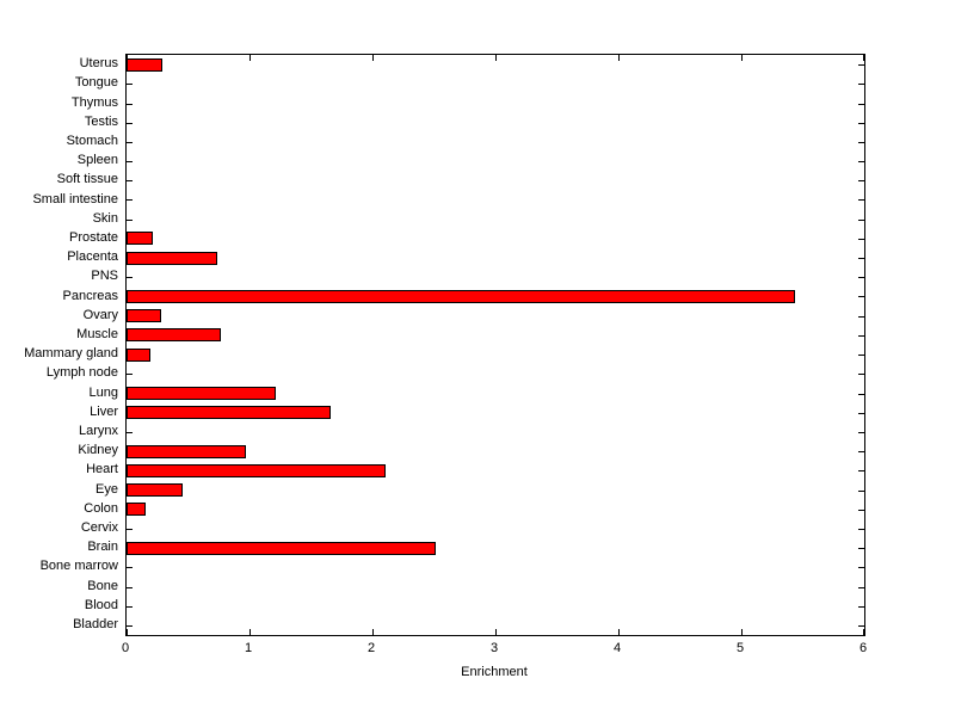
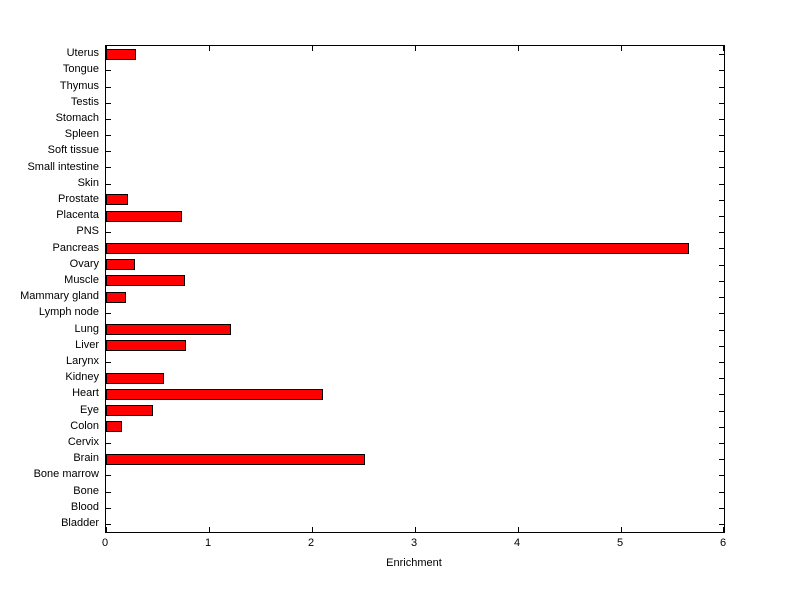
Pancreas: 5.43 -> 5.65
Liver: 1.65 -> 0.77
Kidney: 0.96 -> 0.55
